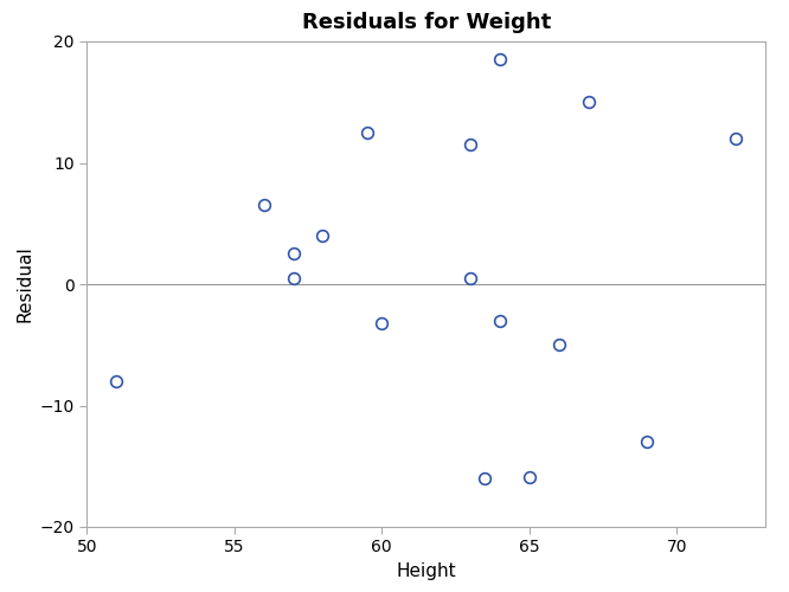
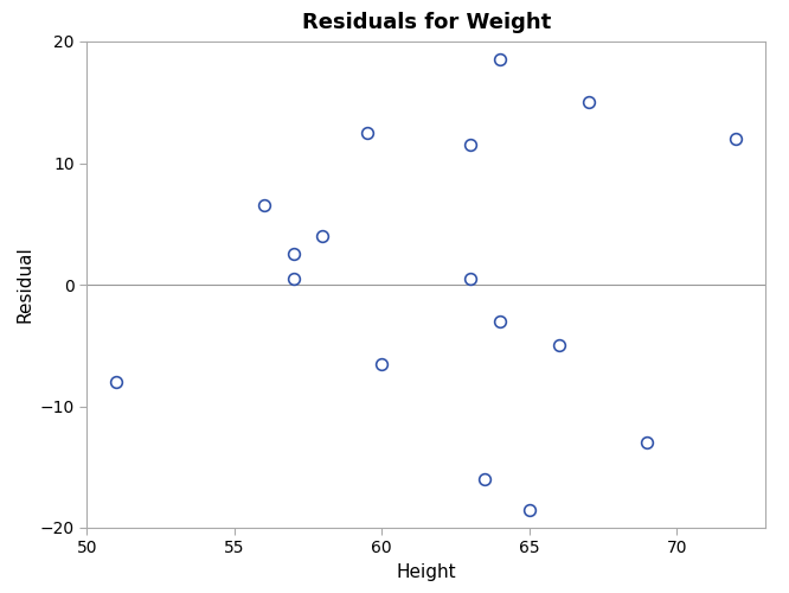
60: -3.2 -> -6.5
65: -15.9 -> -18.5
